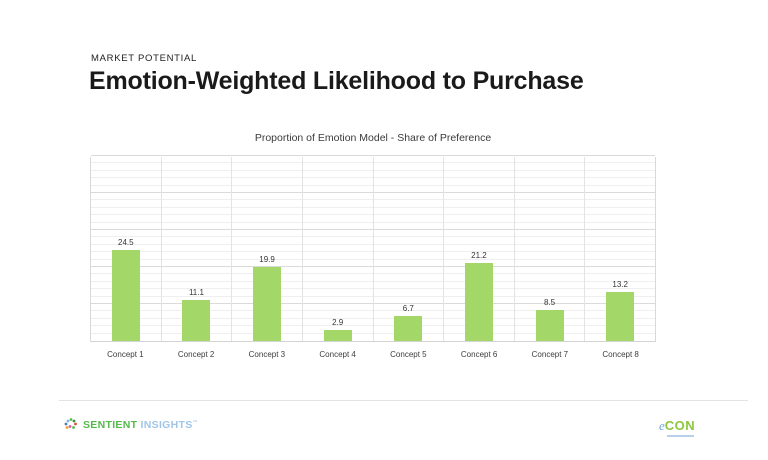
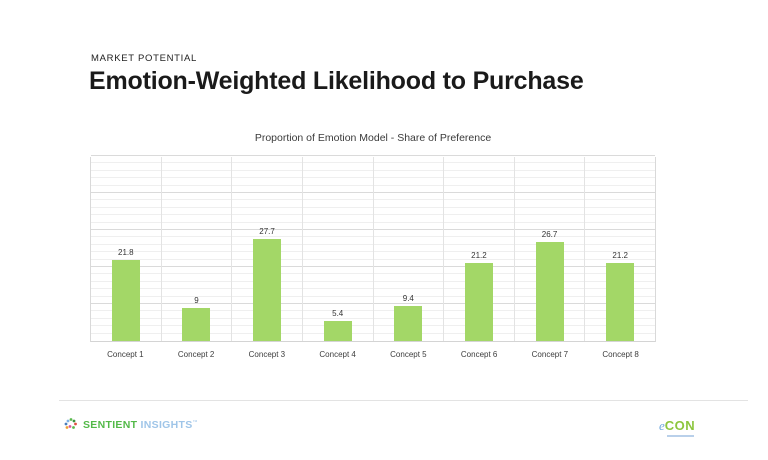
Concept 1: 24.5 -> 21.8
Concept 2: 11.1 -> 9
Concept 3: 19.9 -> 27.7
Concept 4: 2.9 -> 5.4
Concept 5: 6.7 -> 9.4
Concept 7: 8.5 -> 26.7
Concept 8: 13.2 -> 21.2
